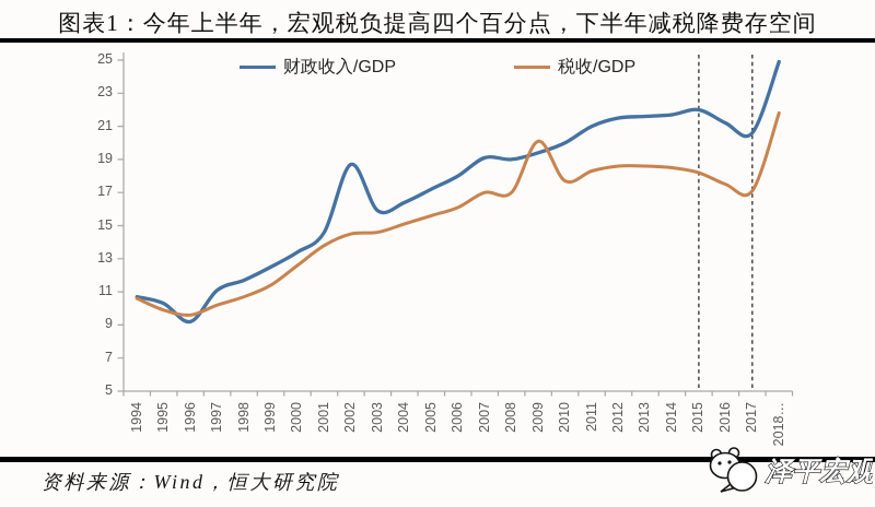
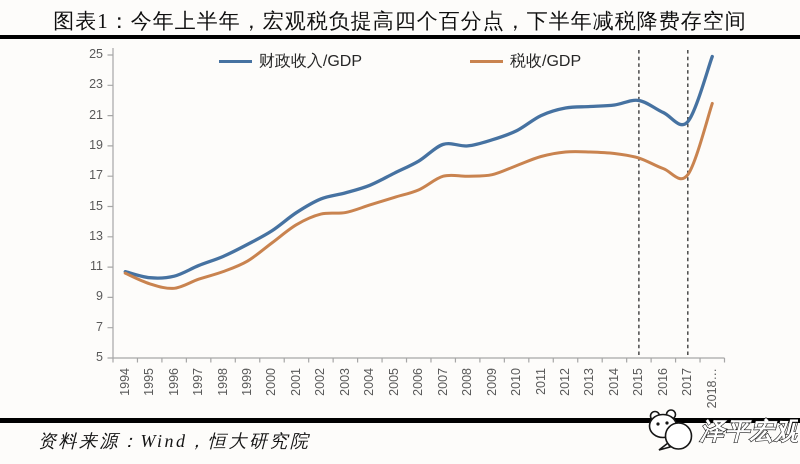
财政收入/GDP/1996: 9.2 -> 10.4
财政收入/GDP/2002: 18.7 -> 15.5
税收/GDP/2009: 20.1 -> 17.1
